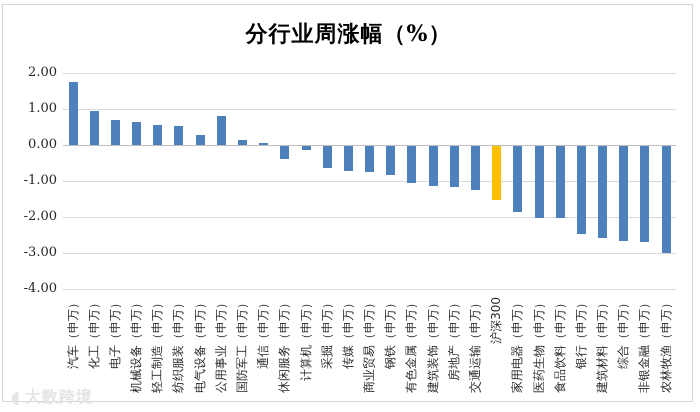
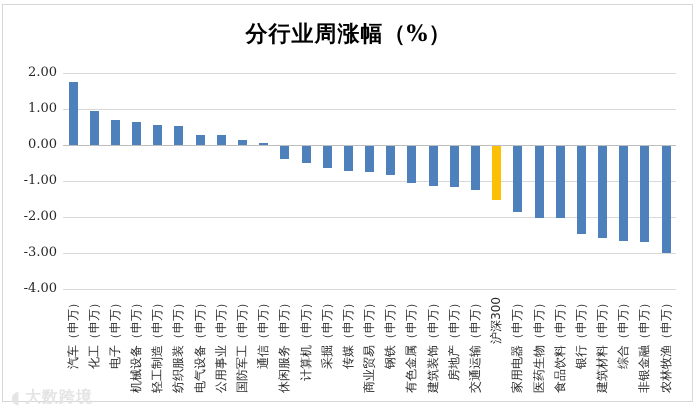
公用事业（申万）: 0.8 -> 0.3
计算机（申万）: -0.1 -> -0.5
